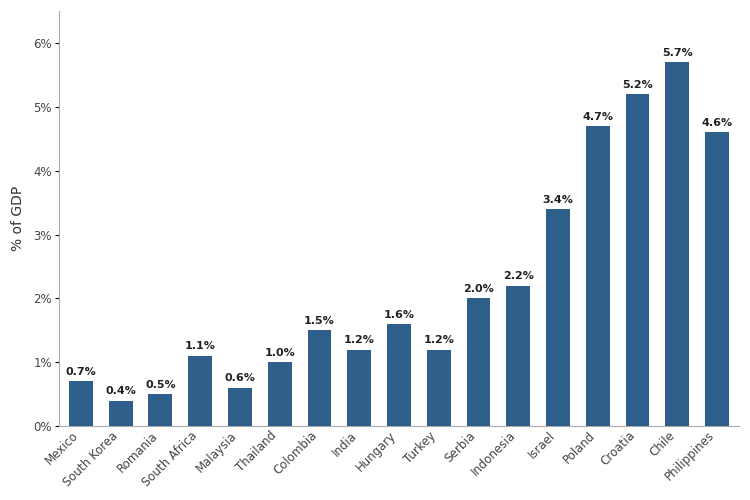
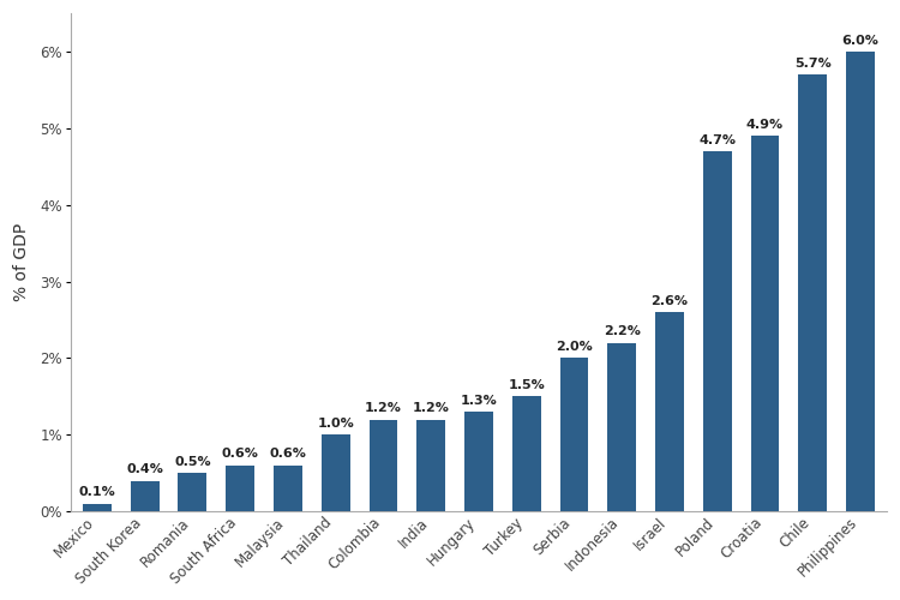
Mexico: 0.7% -> 0.1%
South Africa: 1.1% -> 0.6%
Colombia: 1.5% -> 1.2%
Hungary: 1.6% -> 1.3%
Turkey: 1.2% -> 1.5%
Israel: 3.4% -> 2.6%
Croatia: 5.2% -> 4.9%
Philippines: 4.6% -> 6.0%
